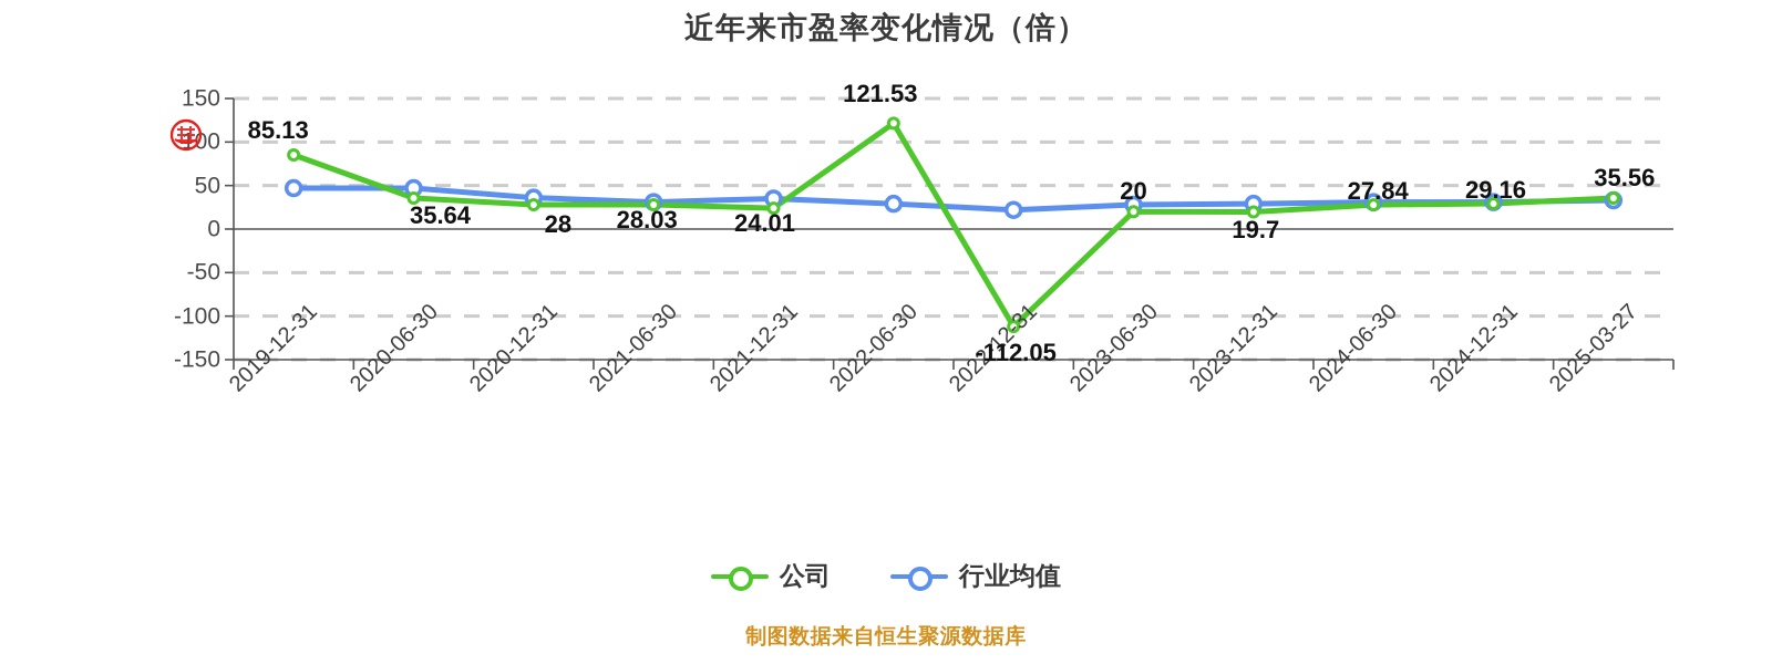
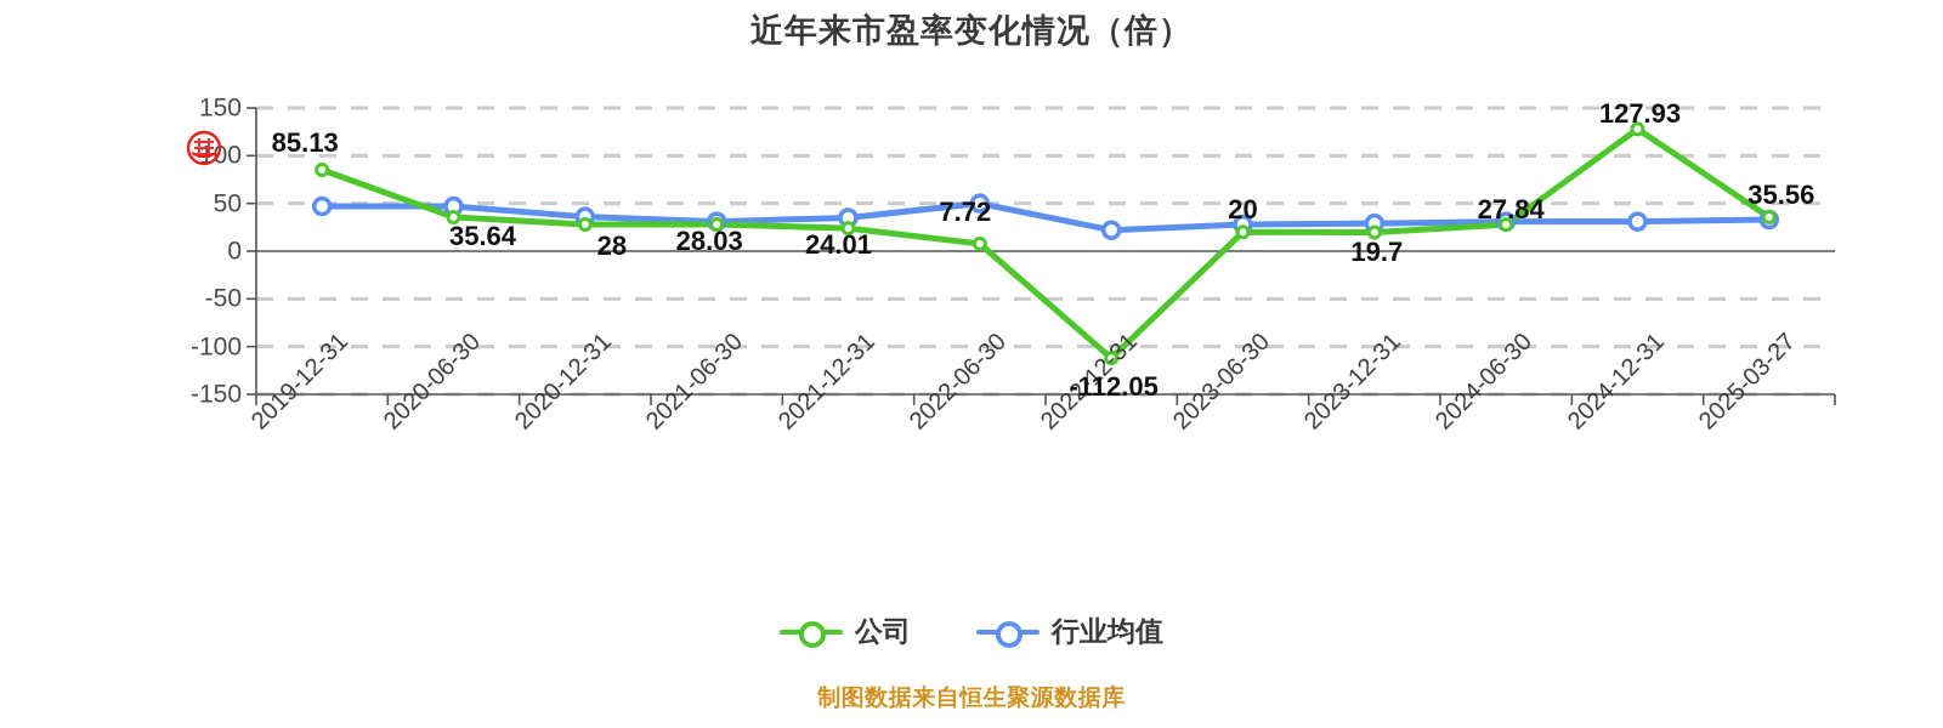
公司/2022-06-30: 121.53 -> 7.72
行业均值/2022-06-30: 30 -> 50
公司/2024-12-31: 29.16 -> 127.93
